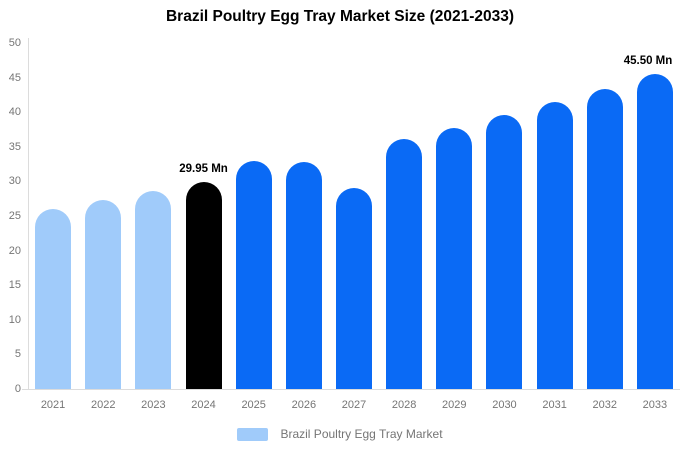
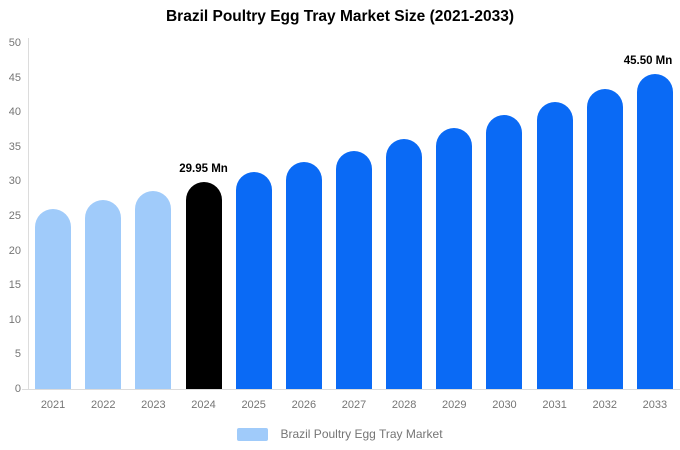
2025: 33 -> 31
2027: 29 -> 34
